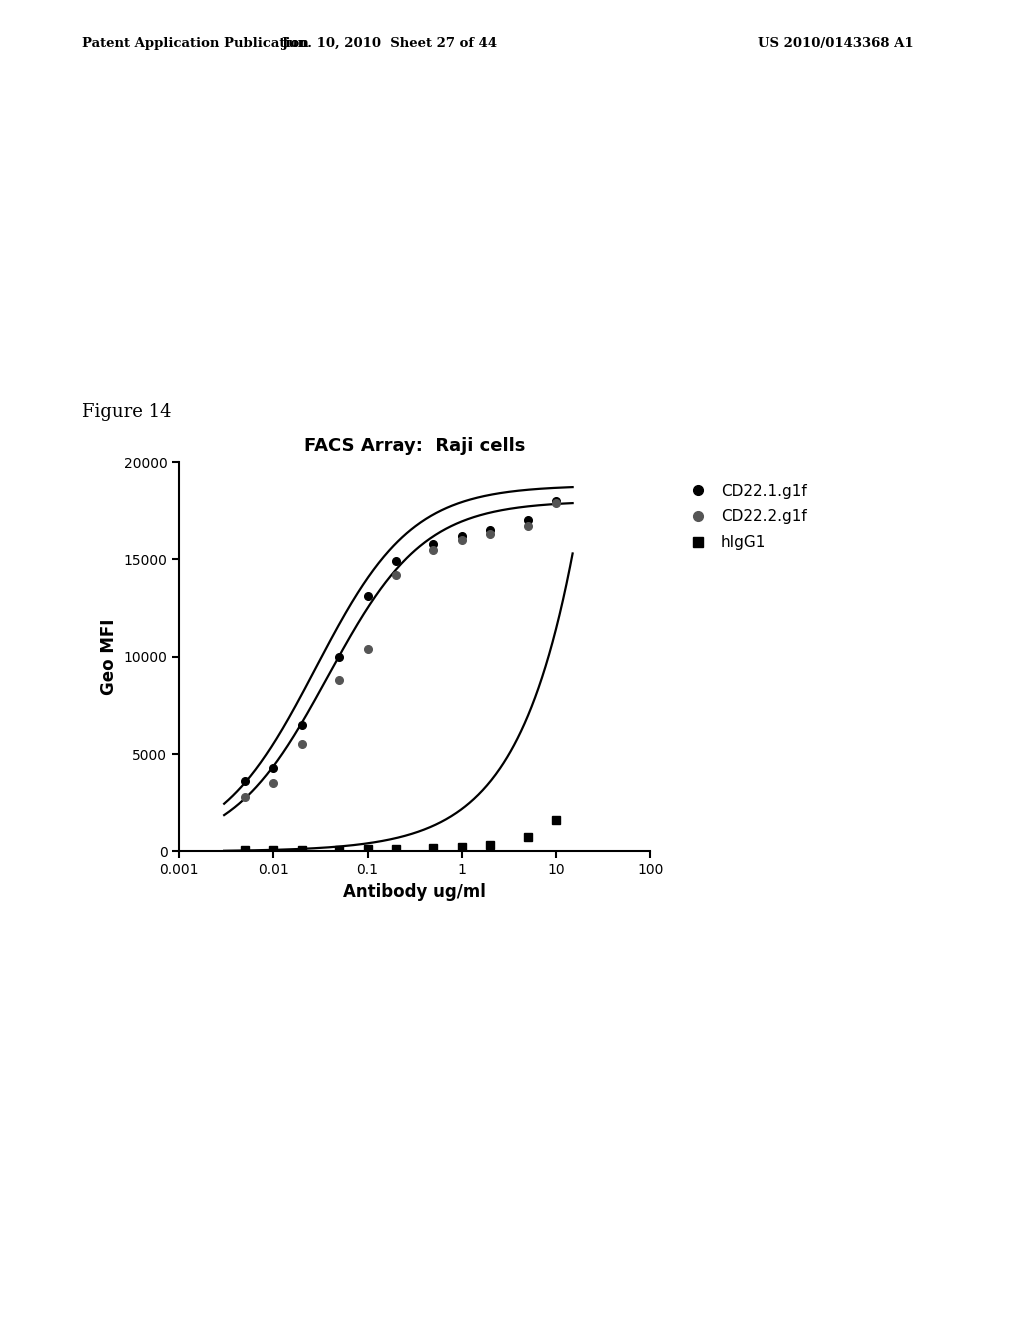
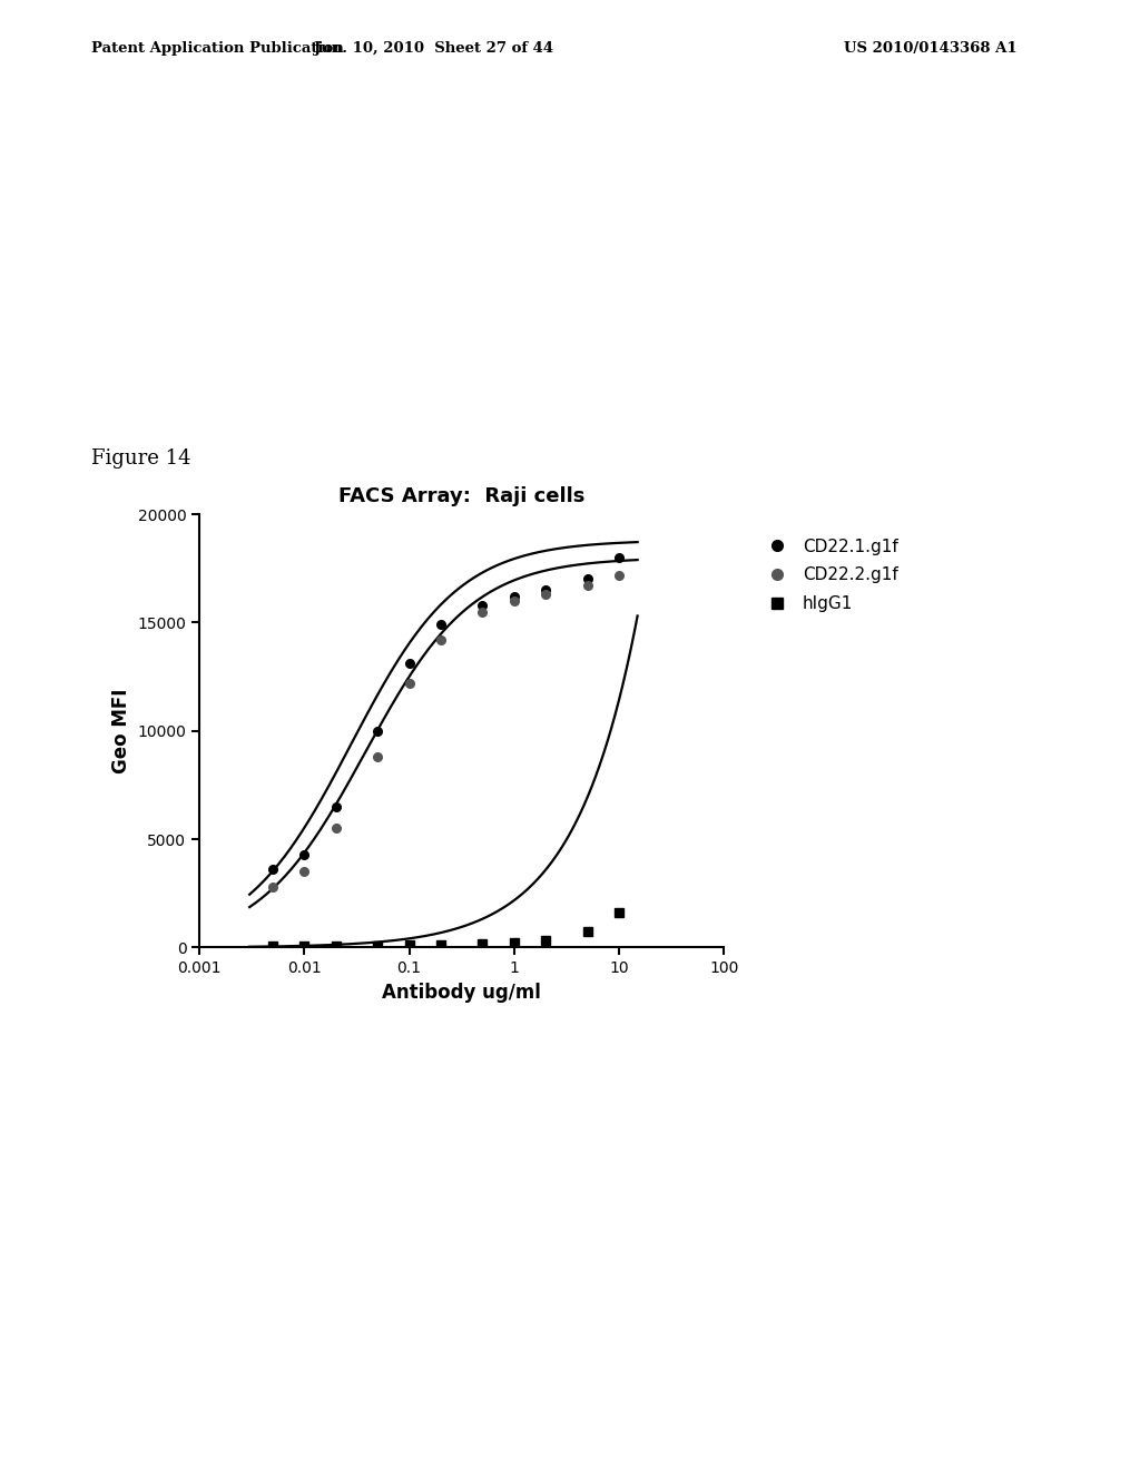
CD22.2.g1f/0.1: 10400 -> 12200
CD22.2.g1f/10: 17900 -> 17200
